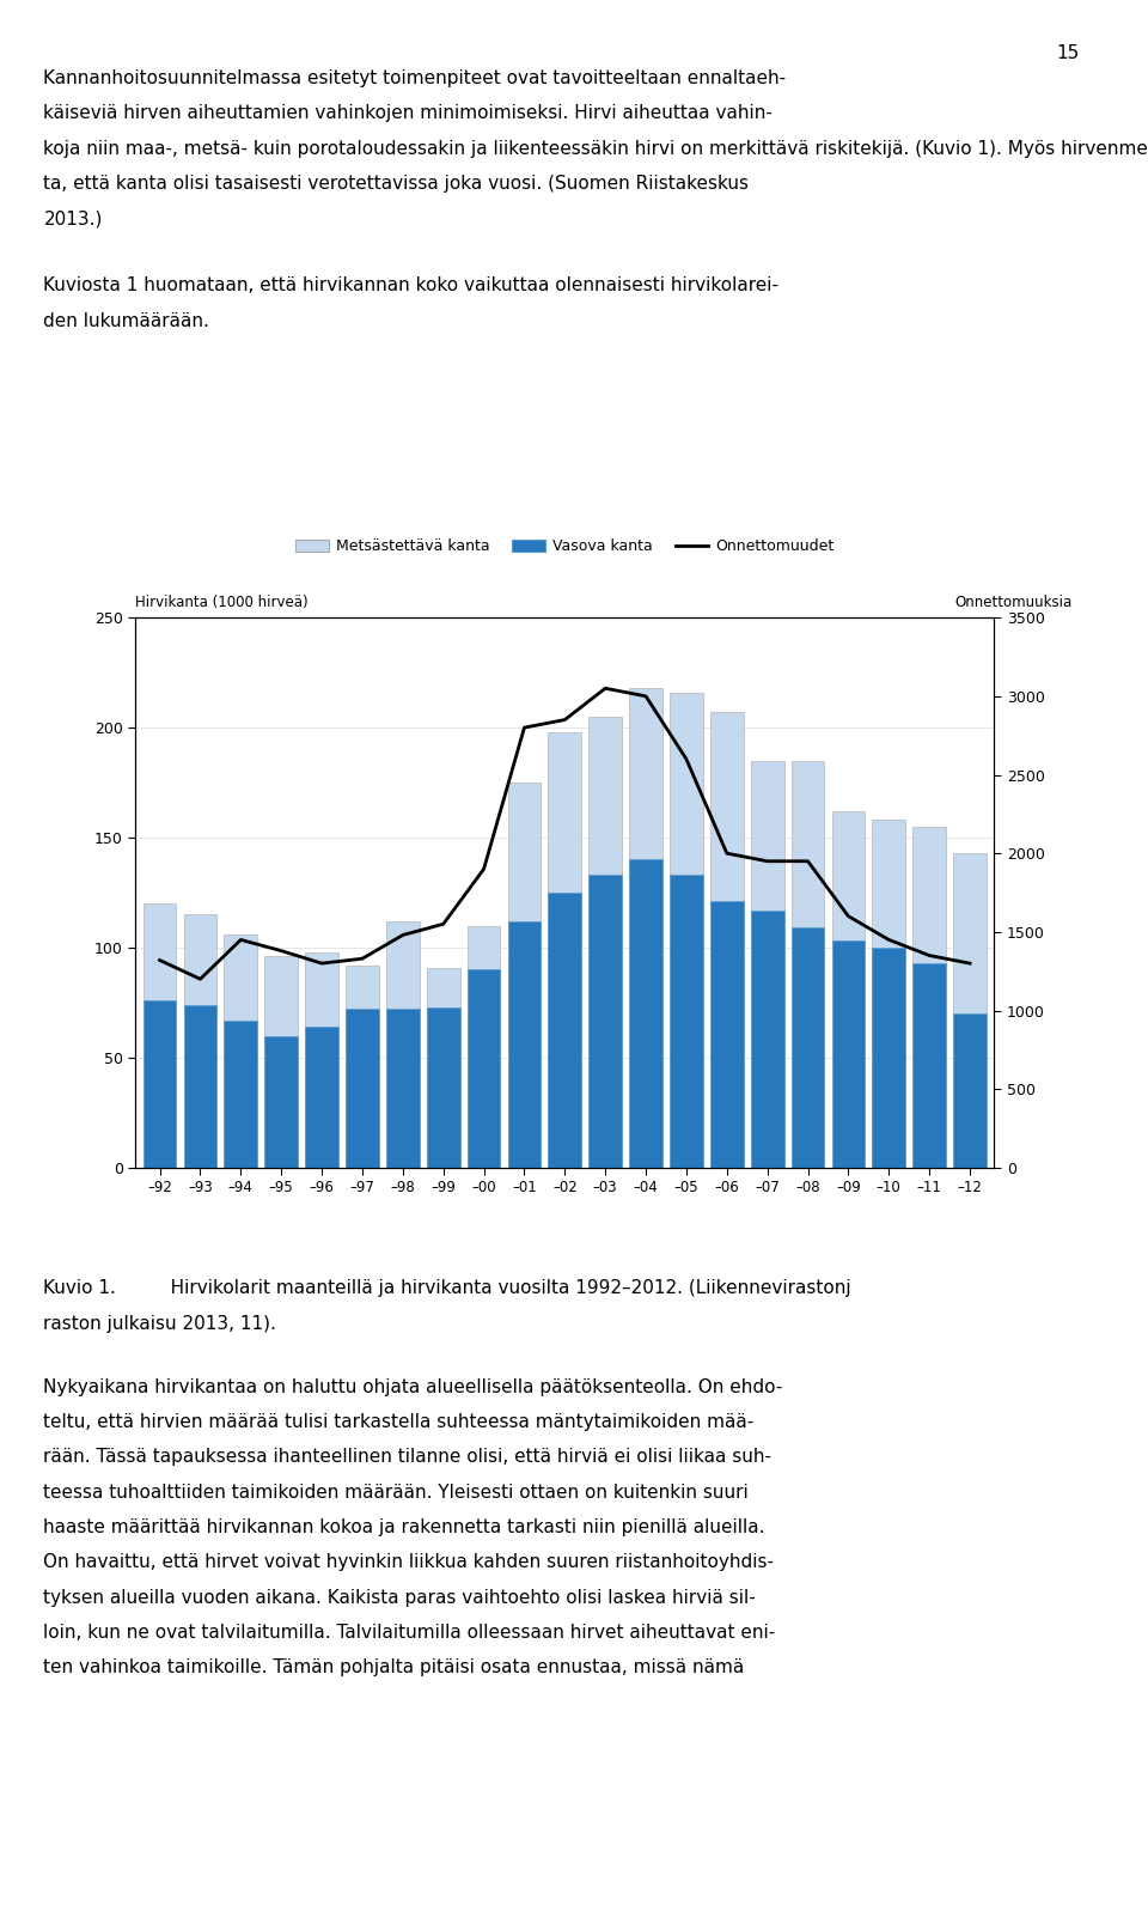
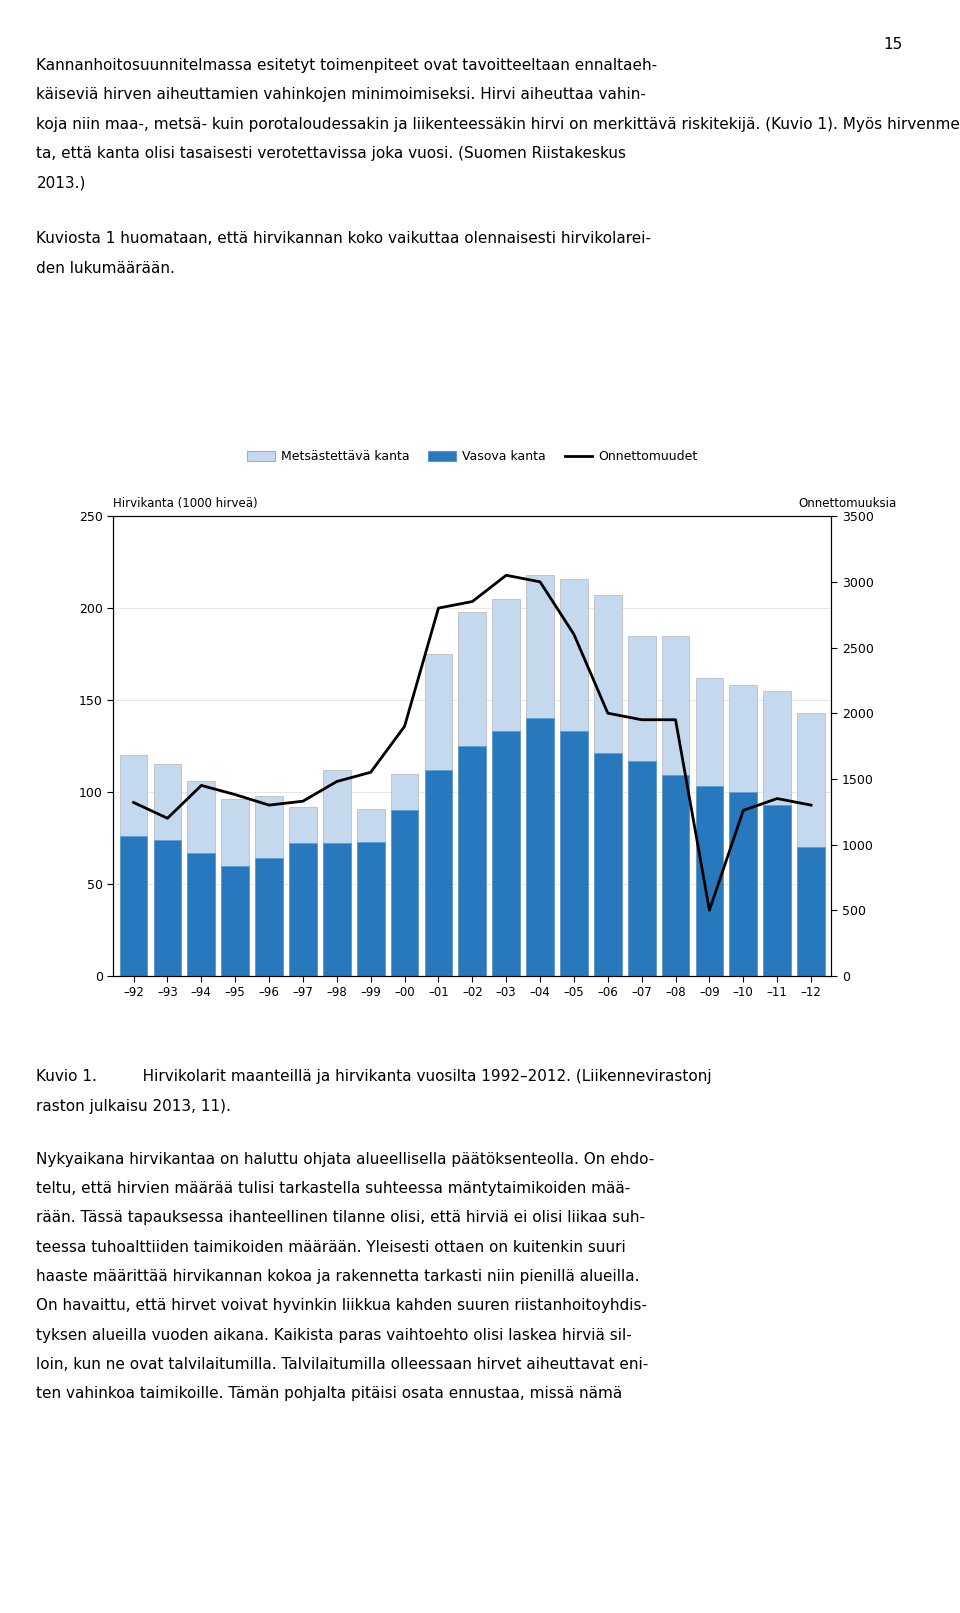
Onnettomuudet/–09: 1600 -> 500
Onnettomuudet/–10: 1450 -> 1260
